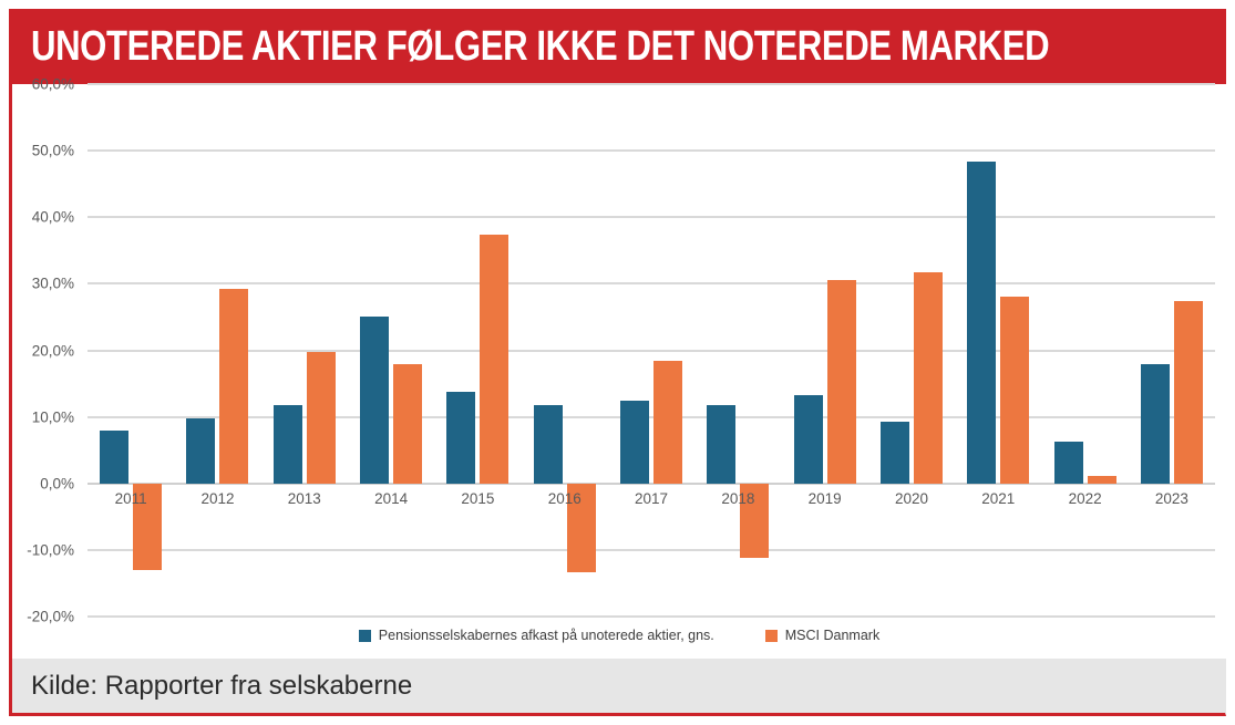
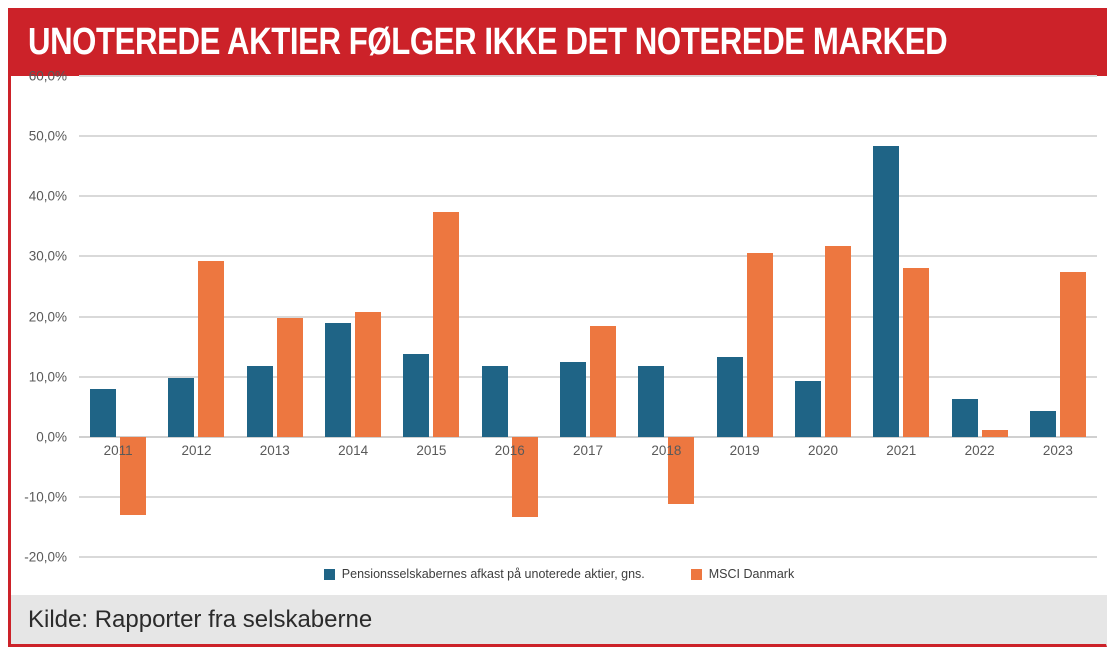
Pensionsselskabernes afkast på unoterede aktier, gns./2014: 25% -> 19%
MSCI Danmark/2014: 18% -> 21%
Pensionsselskabernes afkast på unoterede aktier, gns./2023: 18% -> 4%
